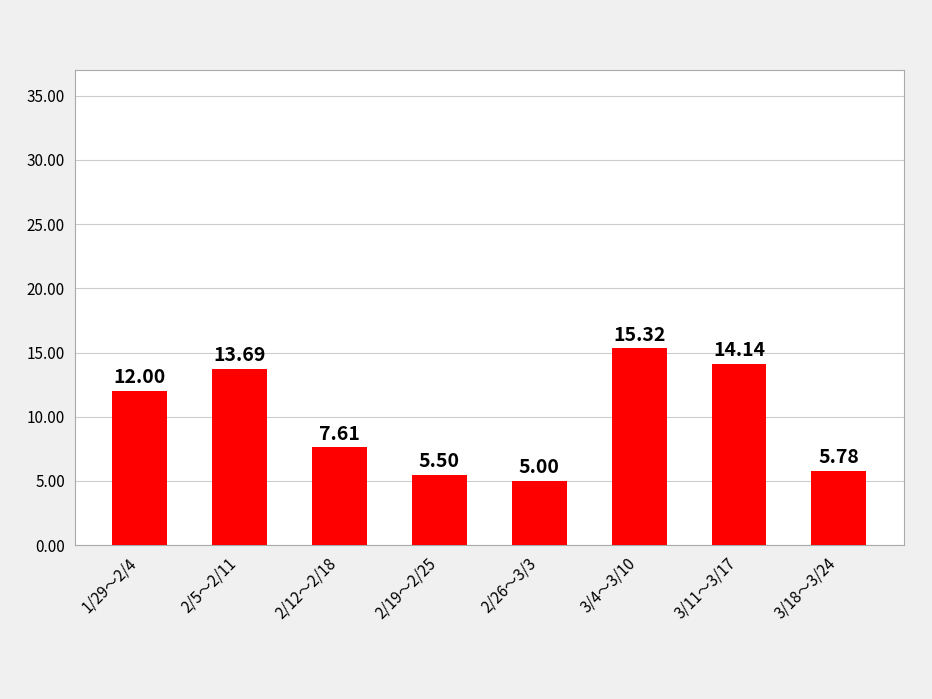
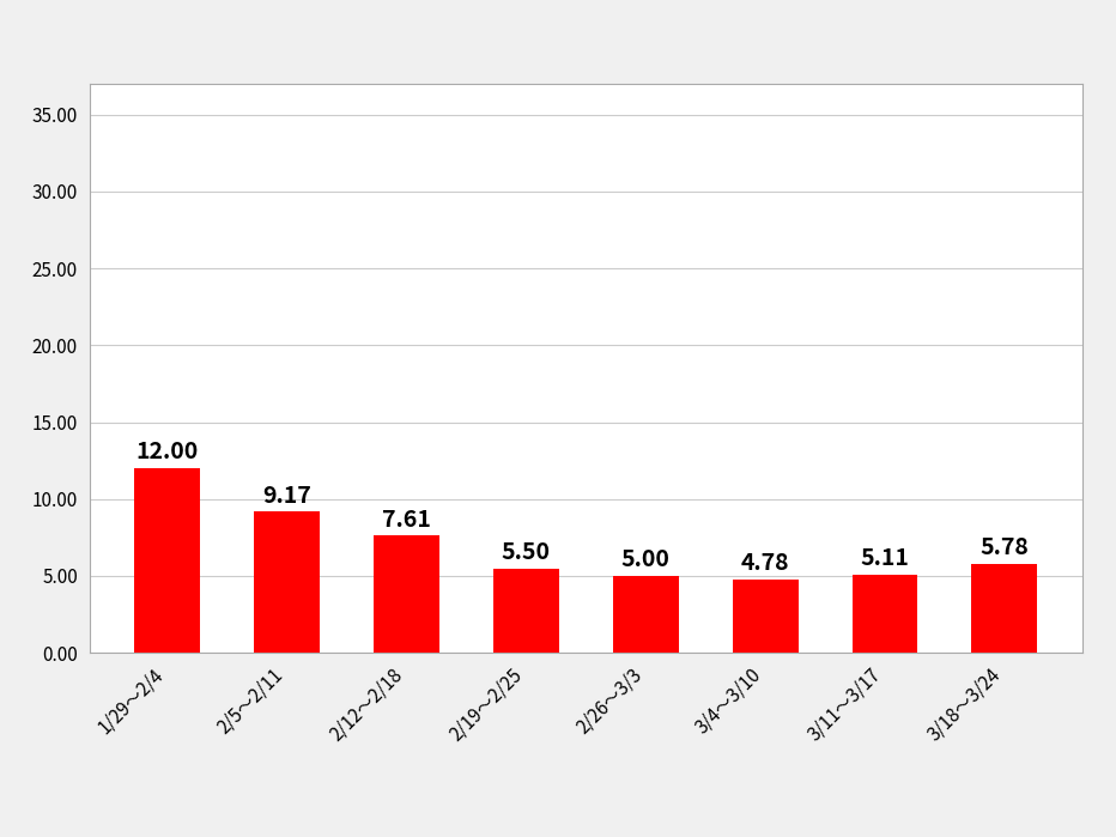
2/5～2/11: 13.69 -> 9.17
3/4～3/10: 15.32 -> 4.78
3/11～3/17: 14.14 -> 5.11
